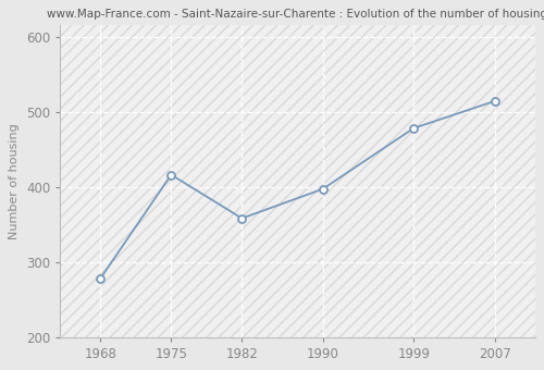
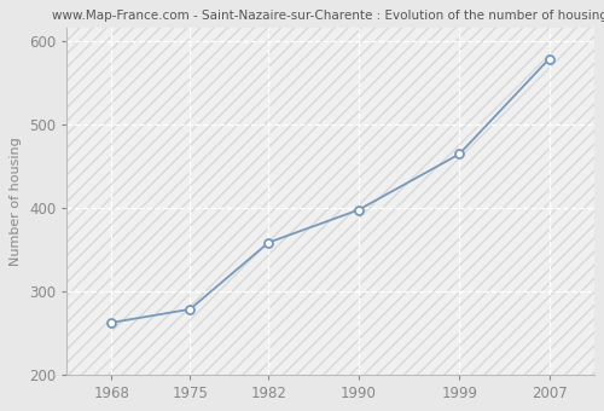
1968: 278 -> 262
1975: 416 -> 278
1999: 478 -> 464
2007: 514 -> 578
